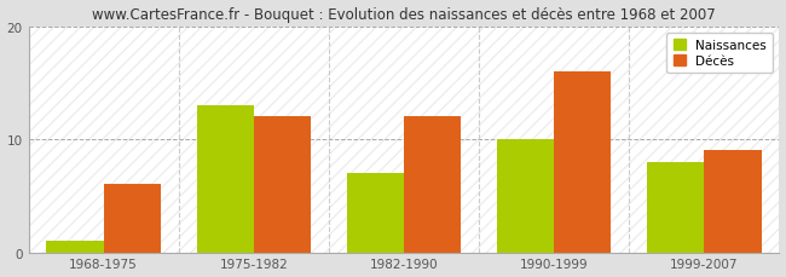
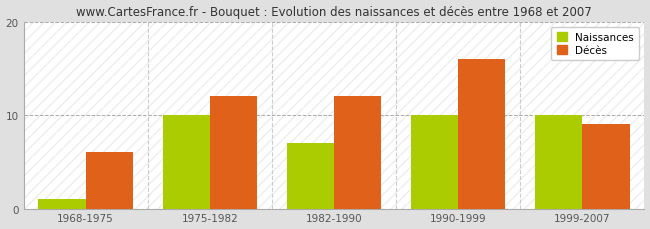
Naissances/1975-1982: 13 -> 10
Naissances/1999-2007: 8 -> 10
